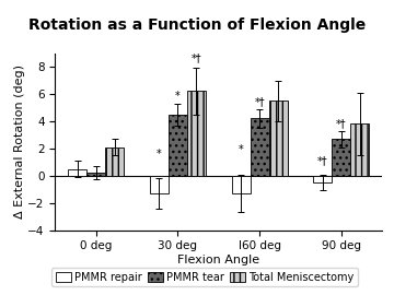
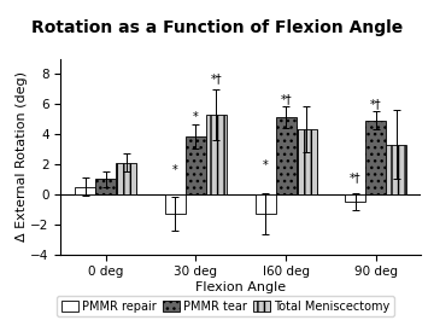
PMMR tear/0 deg: 0.2 -> 1.0
PMMR tear/30 deg: 4.5 -> 3.8
Total Meniscectomy/30 deg: 6.2 -> 5.3
PMMR tear/l60 deg: 4.2 -> 5.1
Total Meniscectomy/l60 deg: 5.5 -> 4.3
PMMR tear/90 deg: 2.7 -> 4.9
Total Meniscectomy/90 deg: 3.8 -> 3.3
